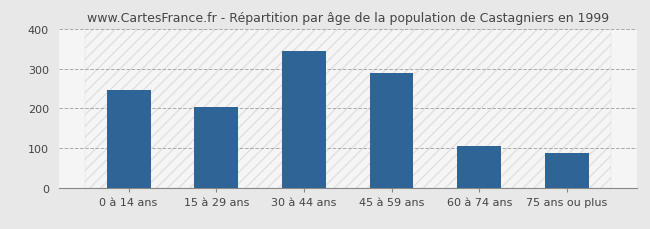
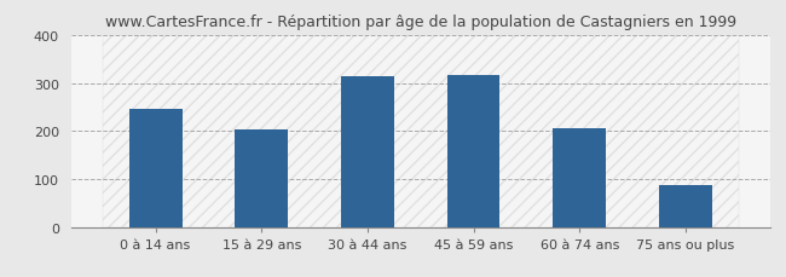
30 à 44 ans: 345 -> 315
45 à 59 ans: 290 -> 316
60 à 74 ans: 105 -> 205
